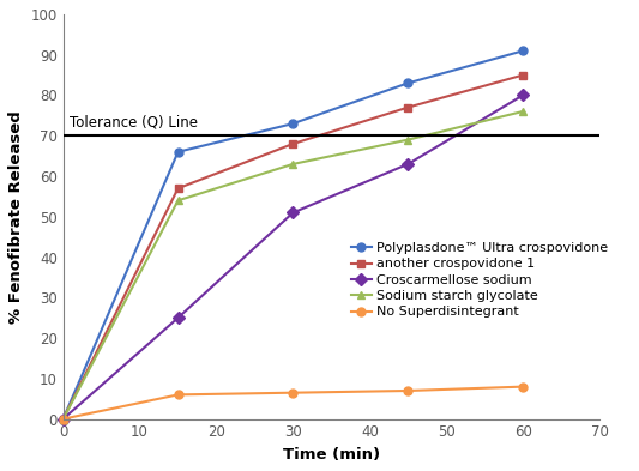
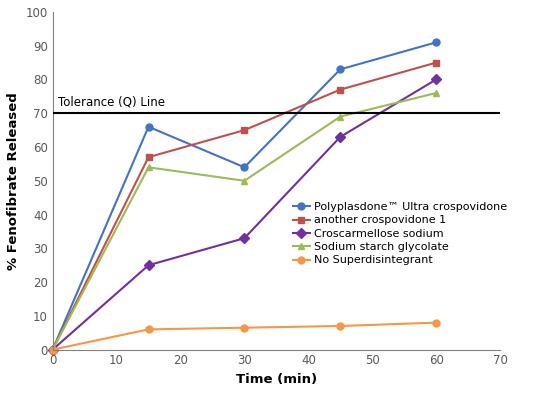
Polyplasdone™ Ultra crospovidone/30: 73 -> 54
another crospovidone 1/30: 68 -> 65
Croscarmellose sodium/30: 51 -> 33
Sodium starch glycolate/30: 63 -> 50
